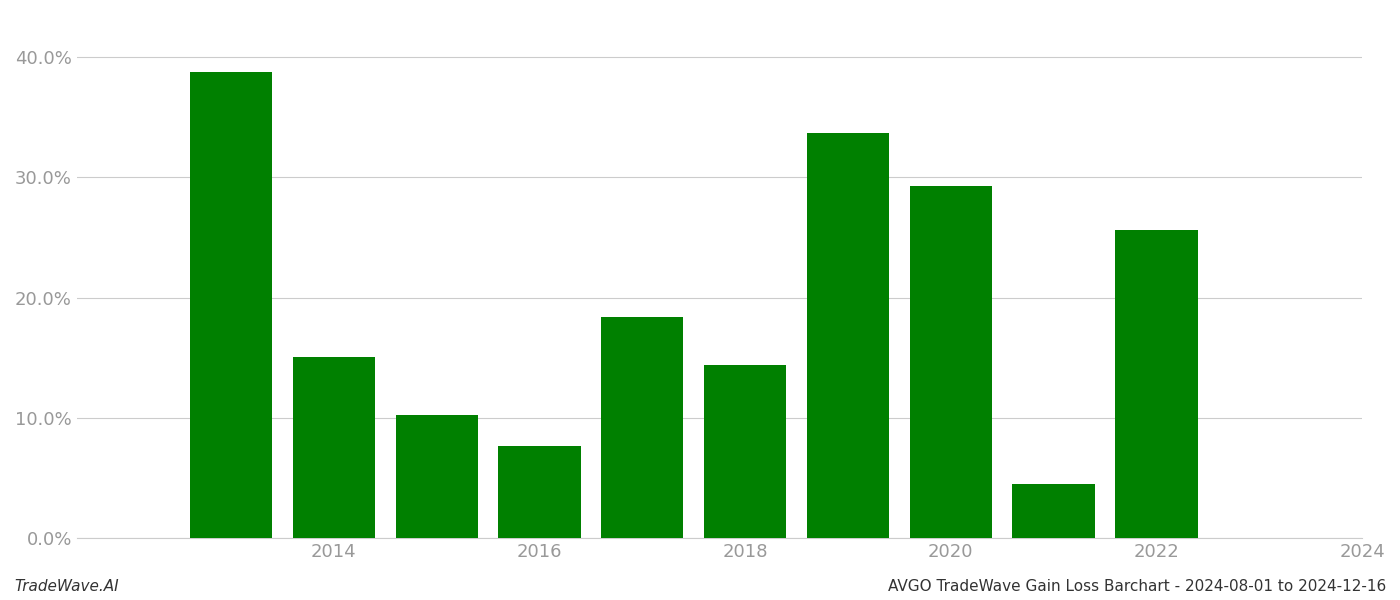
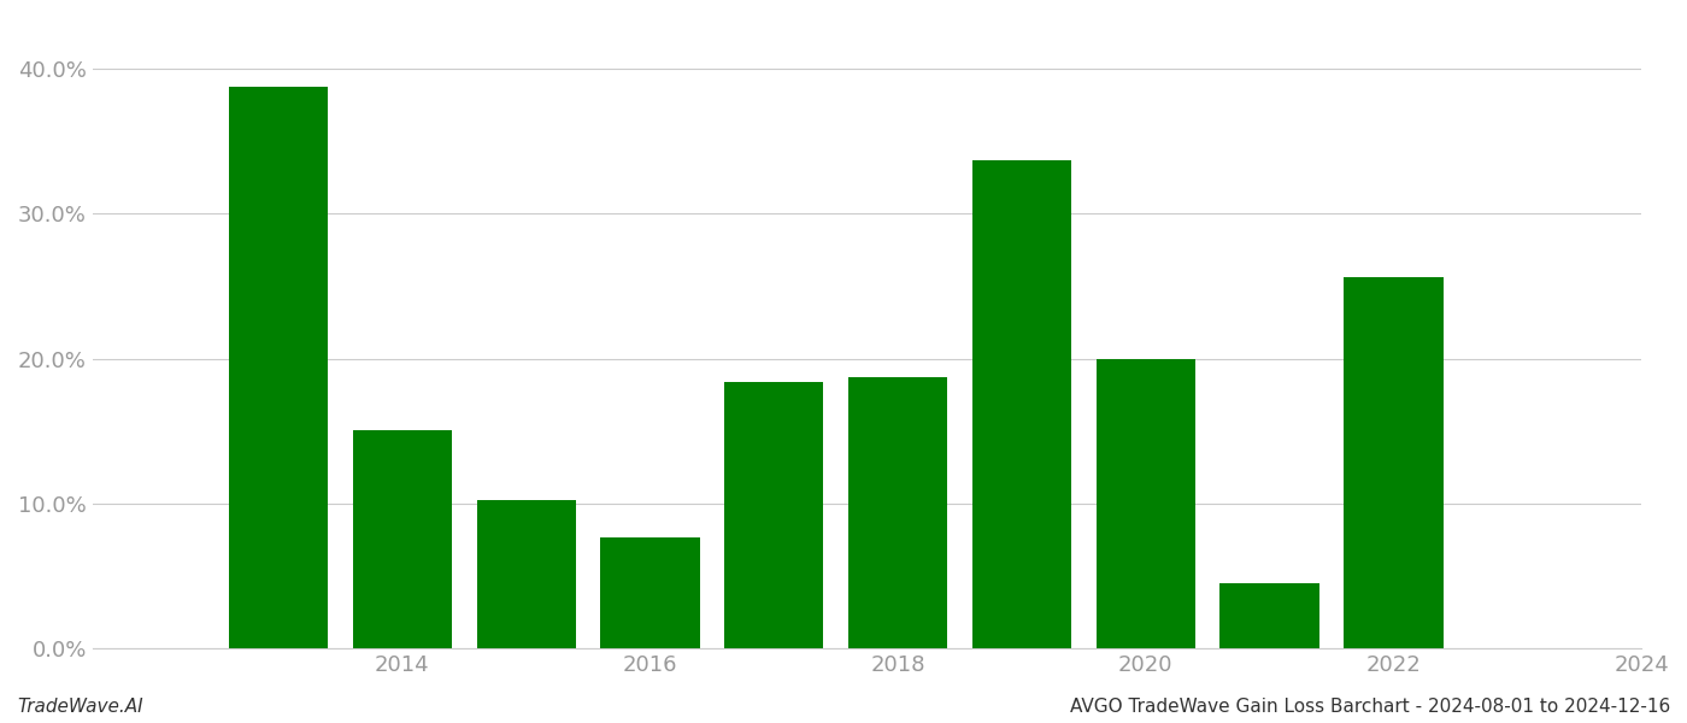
2018: 14.4% -> 18.7%
2020: 29.3% -> 20.0%
